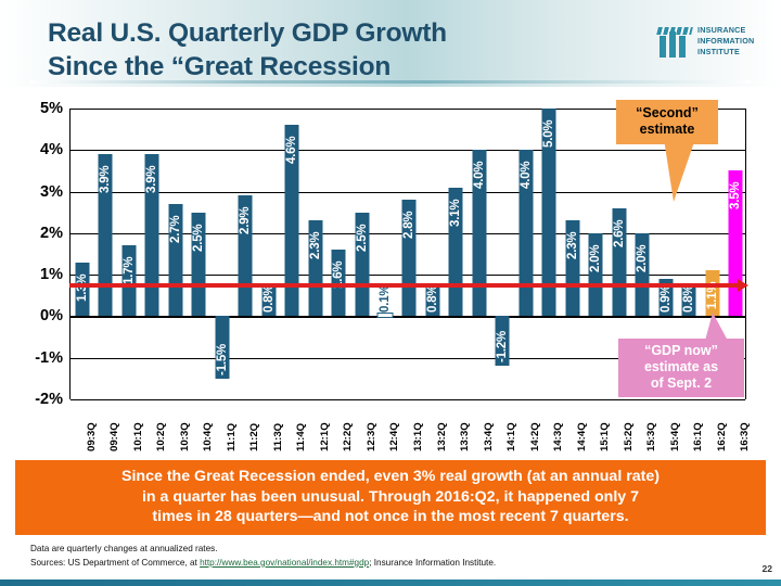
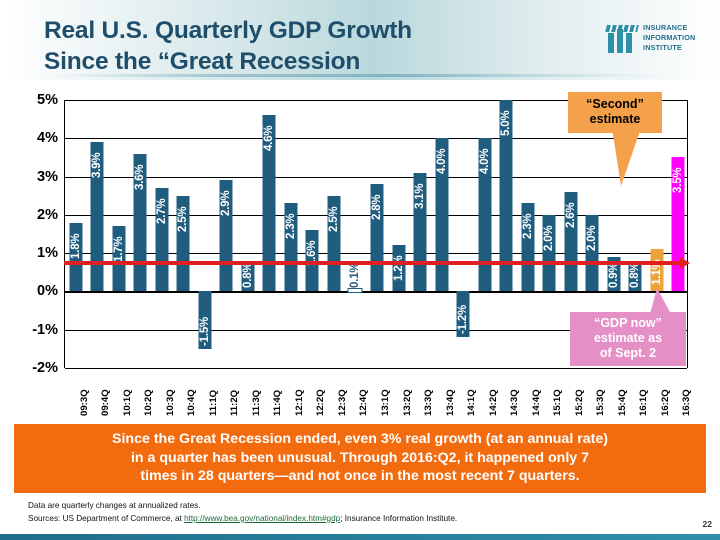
09:3Q: 1.3% -> 1.8%
10:2Q: 3.9% -> 3.6%
13:2Q: 0.8% -> 1.2%
